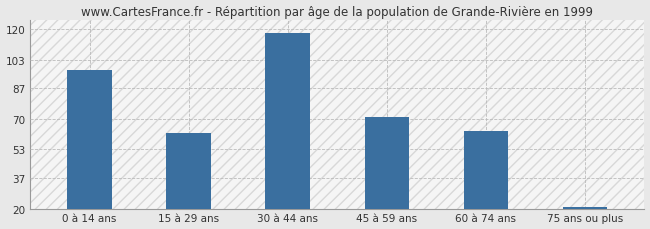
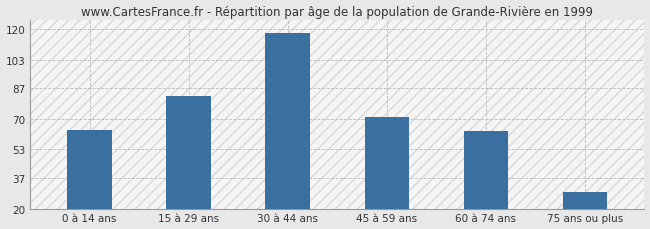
0 à 14 ans: 97 -> 64
15 à 29 ans: 62 -> 83
75 ans ou plus: 21 -> 29
